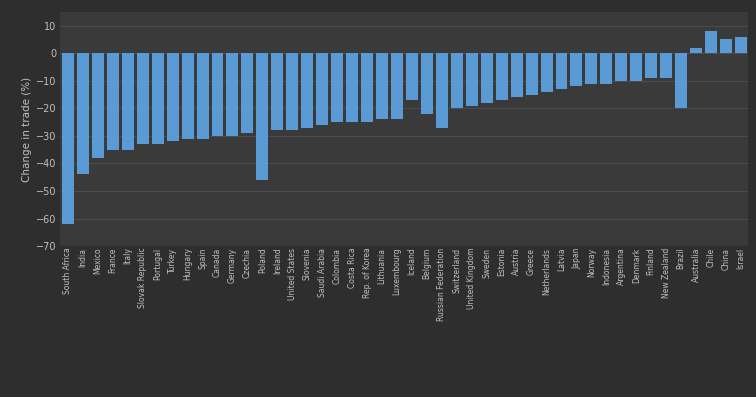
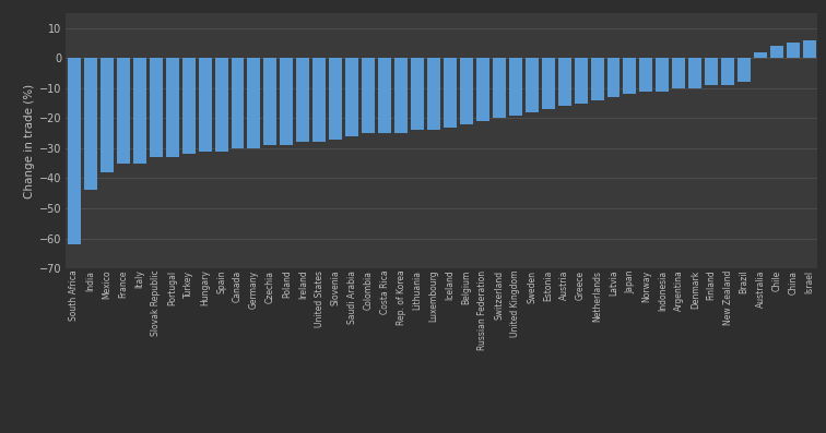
Poland: -46 -> -29
Iceland: -17 -> -23
Russian Federation: -27 -> -21
Brazil: -20 -> -8
Chile: 8 -> 4
